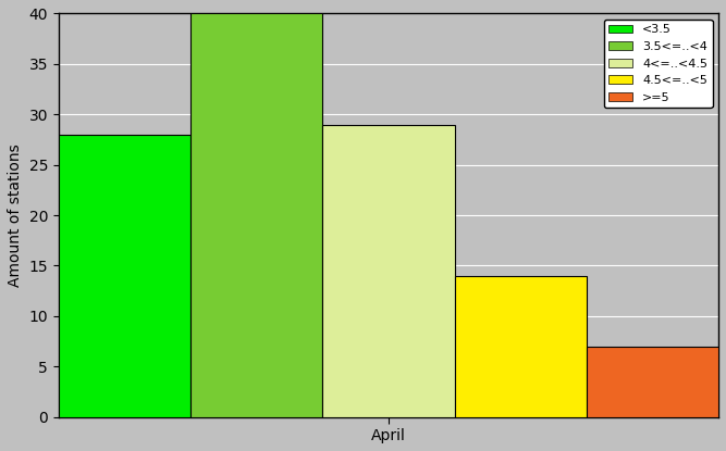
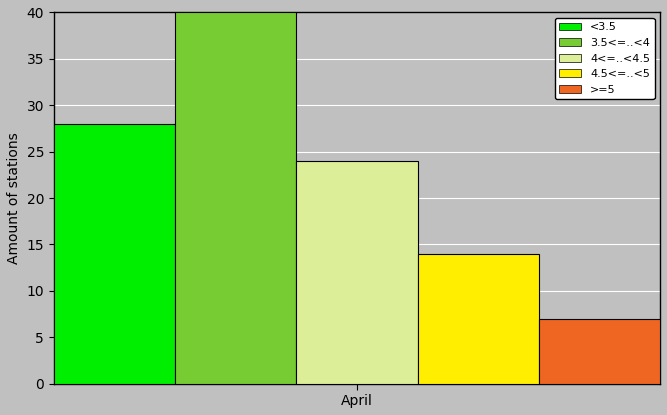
April: 29 -> 24
